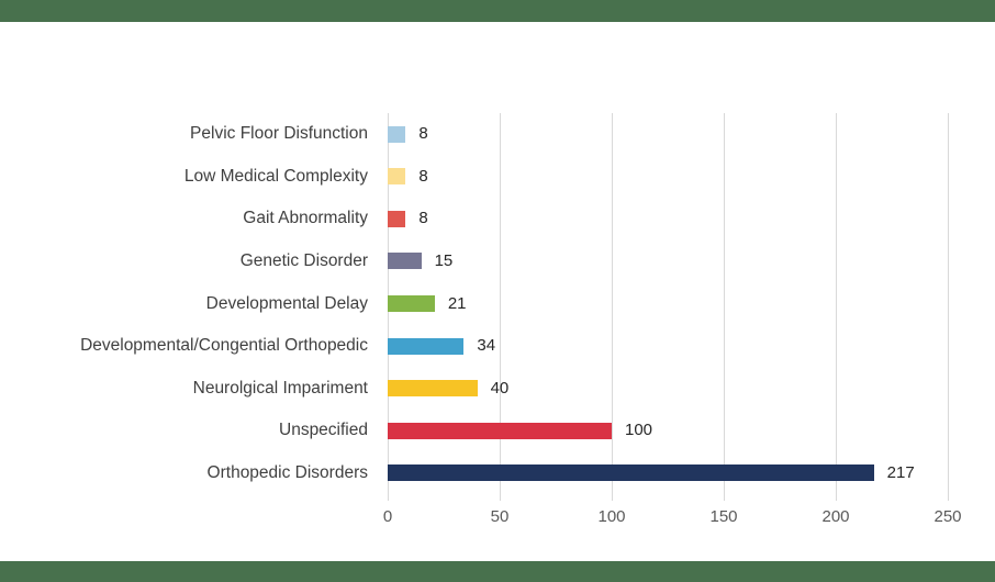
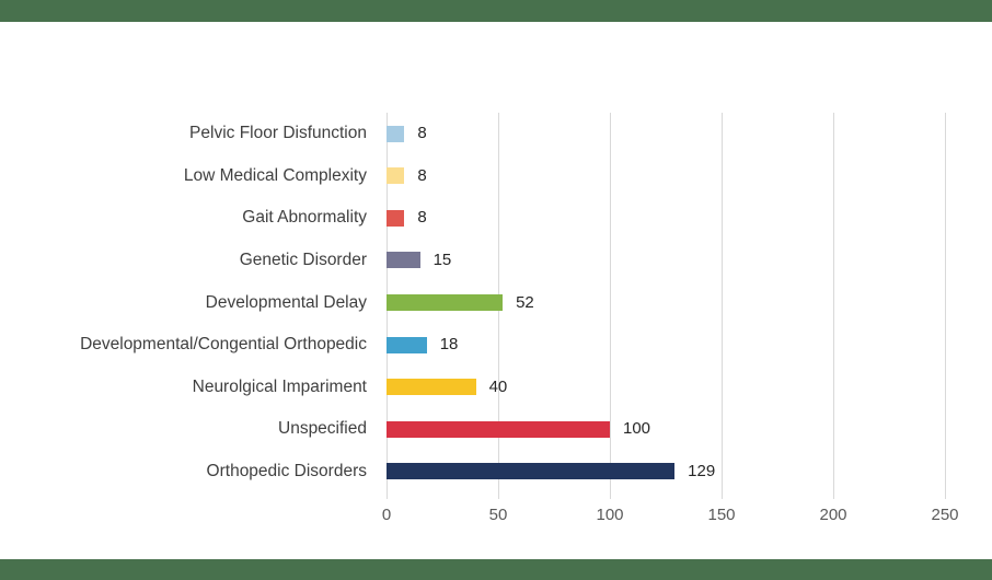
Developmental Delay: 21 -> 52
Developmental/Congential Orthopedic: 34 -> 18
Orthopedic Disorders: 217 -> 129
